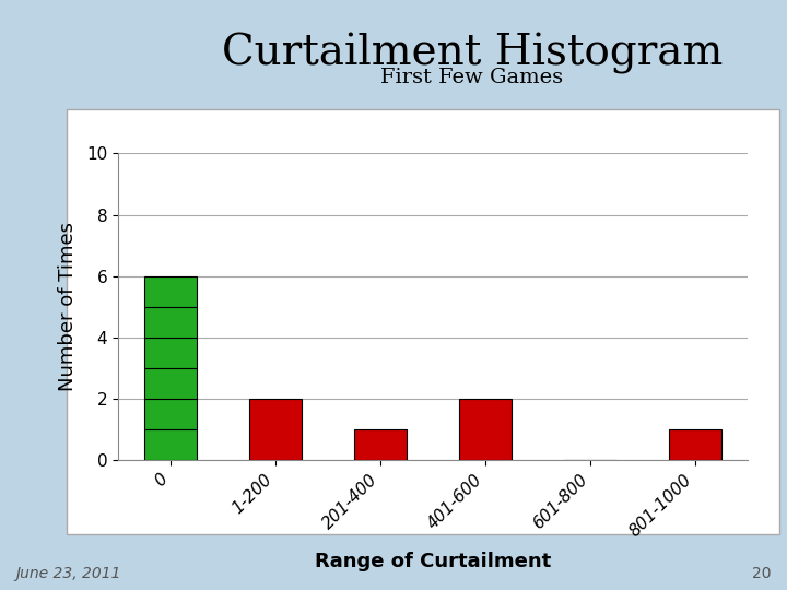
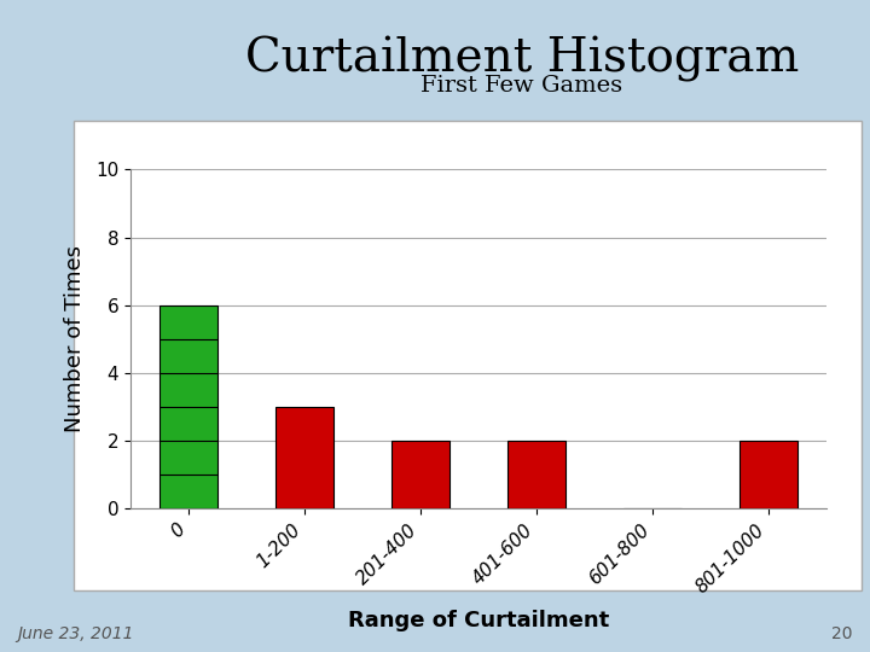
1-200: 2 -> 3
201-400: 1 -> 2
801-1000: 1 -> 2
